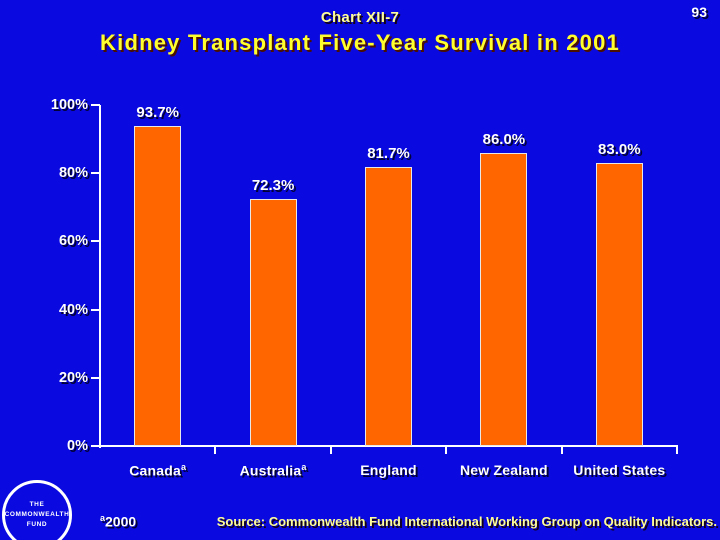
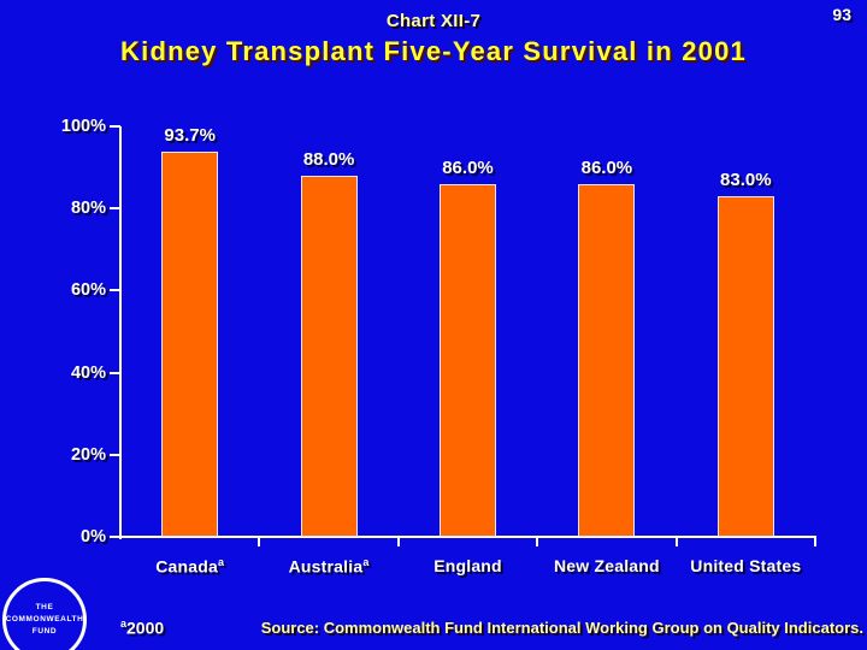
Australia: 72.3% -> 88.0%
England: 81.7% -> 86.0%
